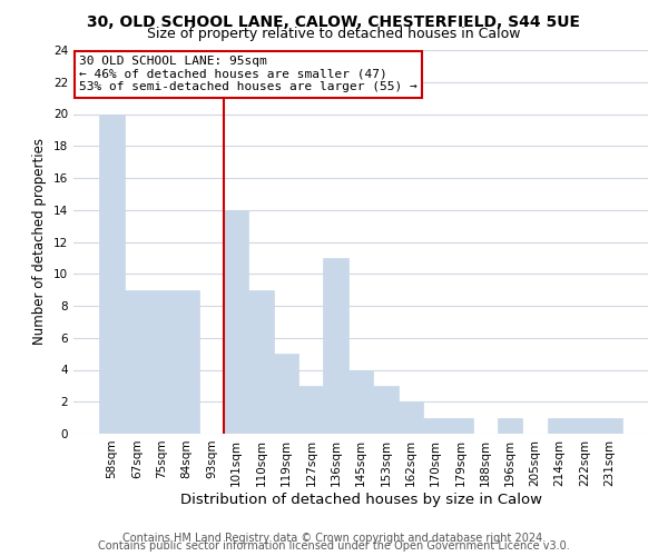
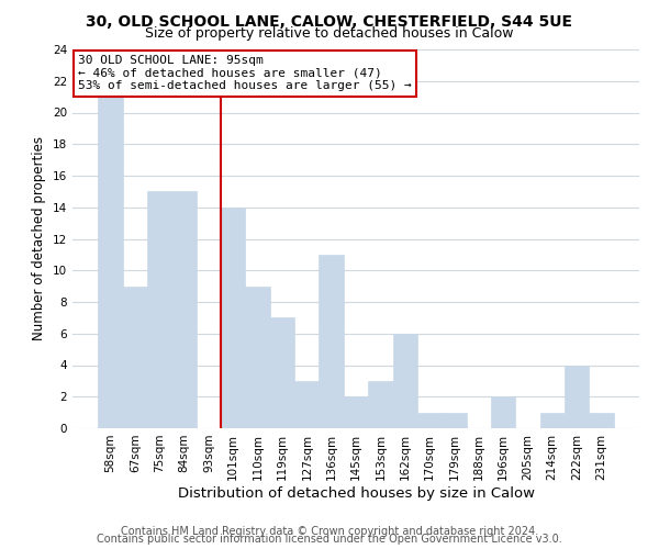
58sqm: 20 -> 21
75sqm: 9 -> 15
84sqm: 9 -> 15
119sqm: 5 -> 7
145sqm: 4 -> 2
162sqm: 2 -> 6
196sqm: 1 -> 2
222sqm: 1 -> 4
